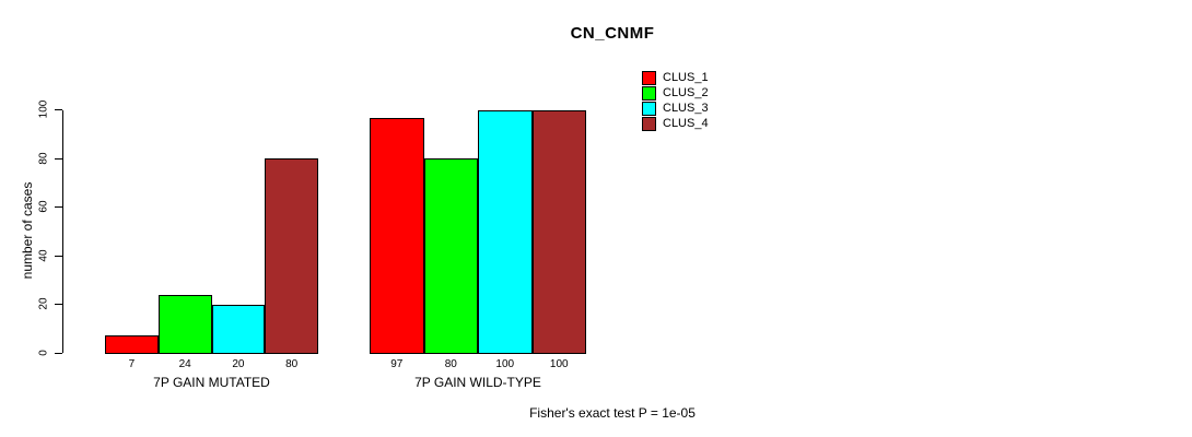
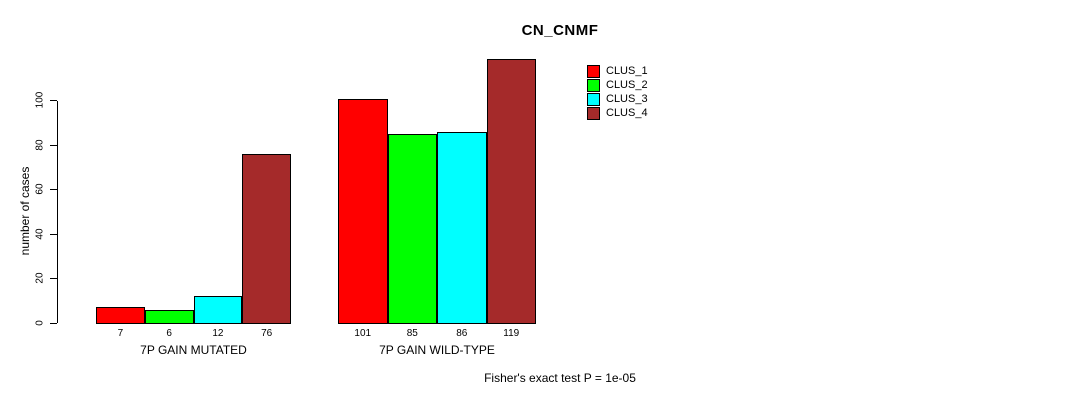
CLUS_2/7P GAIN MUTATED: 24 -> 6
CLUS_3/7P GAIN MUTATED: 20 -> 12
CLUS_4/7P GAIN MUTATED: 80 -> 76
CLUS_1/7P GAIN WILD-TYPE: 97 -> 101
CLUS_2/7P GAIN WILD-TYPE: 80 -> 85
CLUS_3/7P GAIN WILD-TYPE: 100 -> 86
CLUS_4/7P GAIN WILD-TYPE: 100 -> 119
